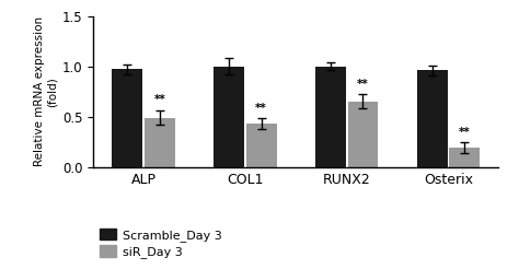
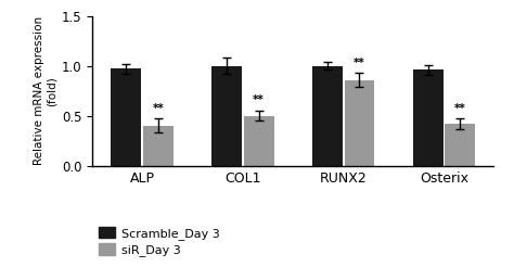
siR_Day 3/ALP: 0.49 -> 0.40
siR_Day 3/COL1: 0.43 -> 0.50
siR_Day 3/RUNX2: 0.65 -> 0.86
siR_Day 3/Osterix: 0.19 -> 0.42
